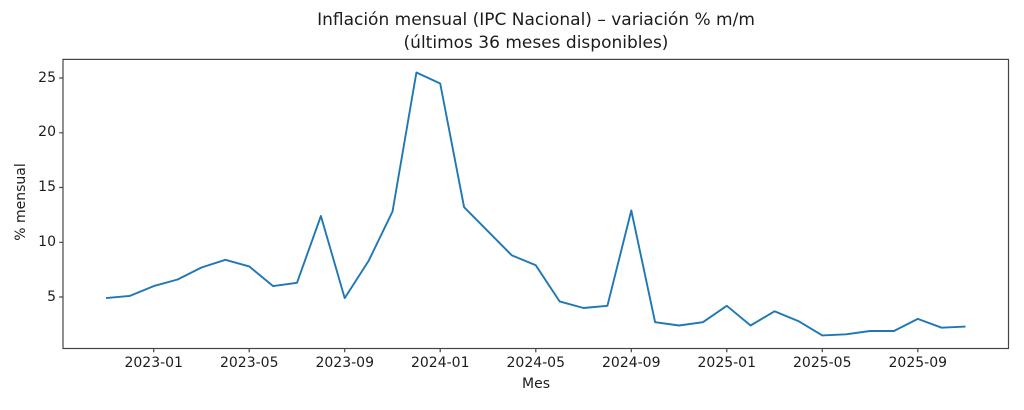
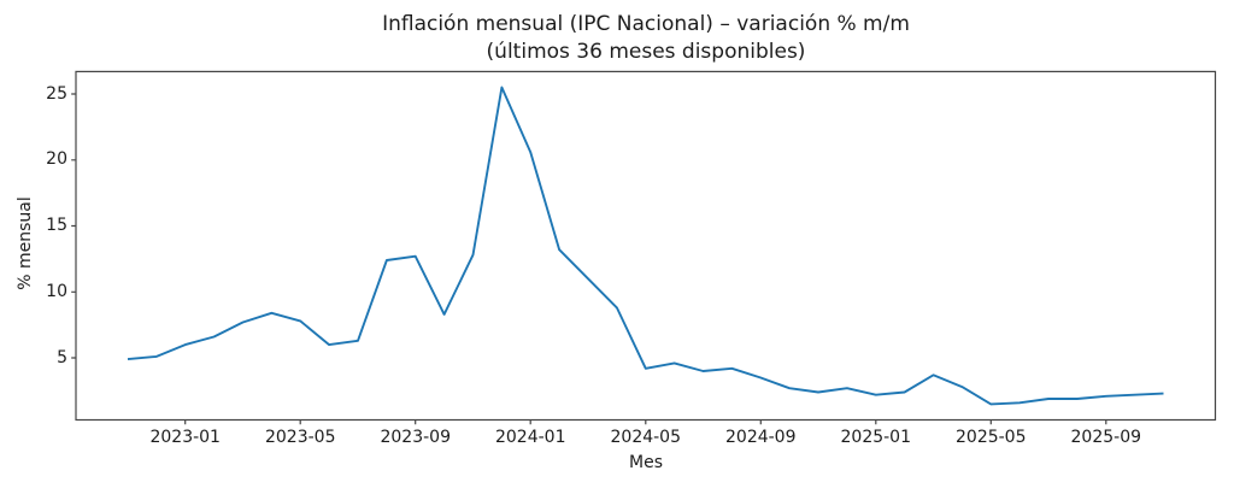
2023-09: 4.9 -> 12.7
2024-01: 24.5 -> 20.6
2024-05: 7.9 -> 4.2
2024-09: 12.9 -> 3.5
2025-01: 4.2 -> 2.2
2025-09: 3.0 -> 2.1
